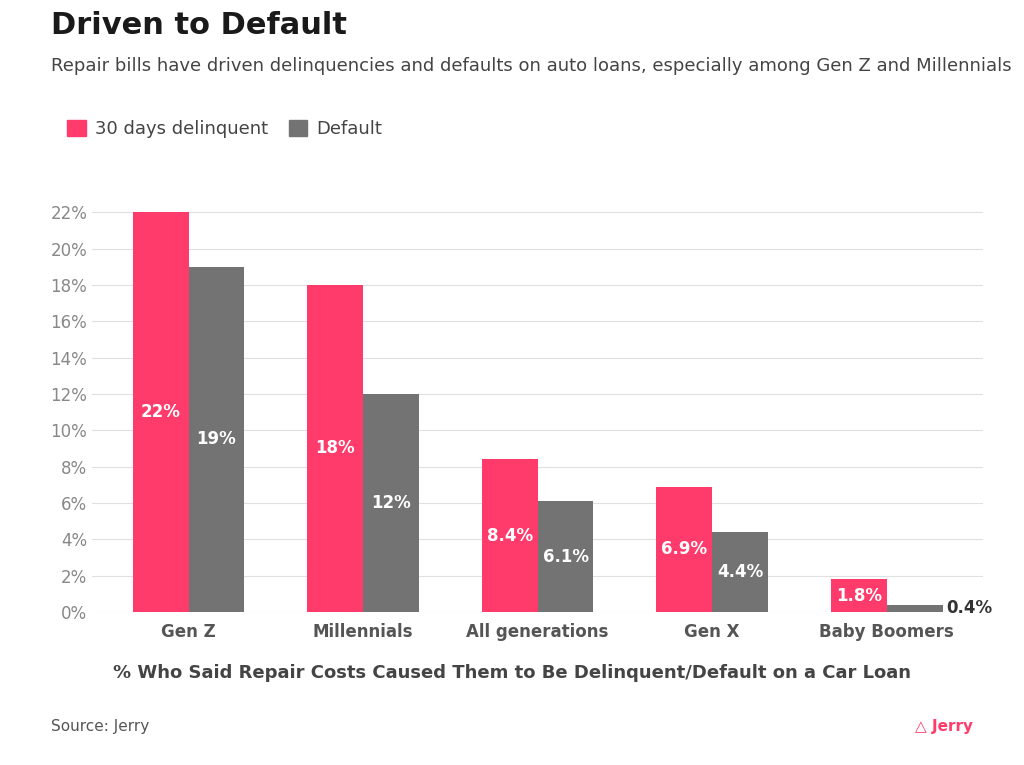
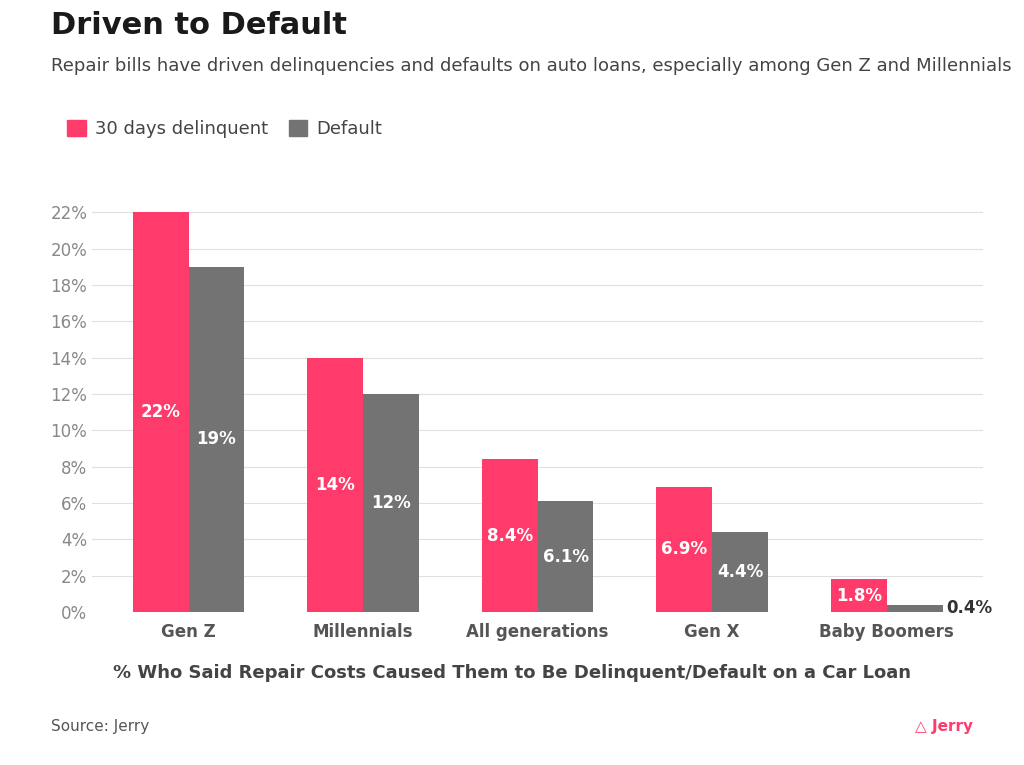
30 days delinquent/Millennials: 18% -> 14%
